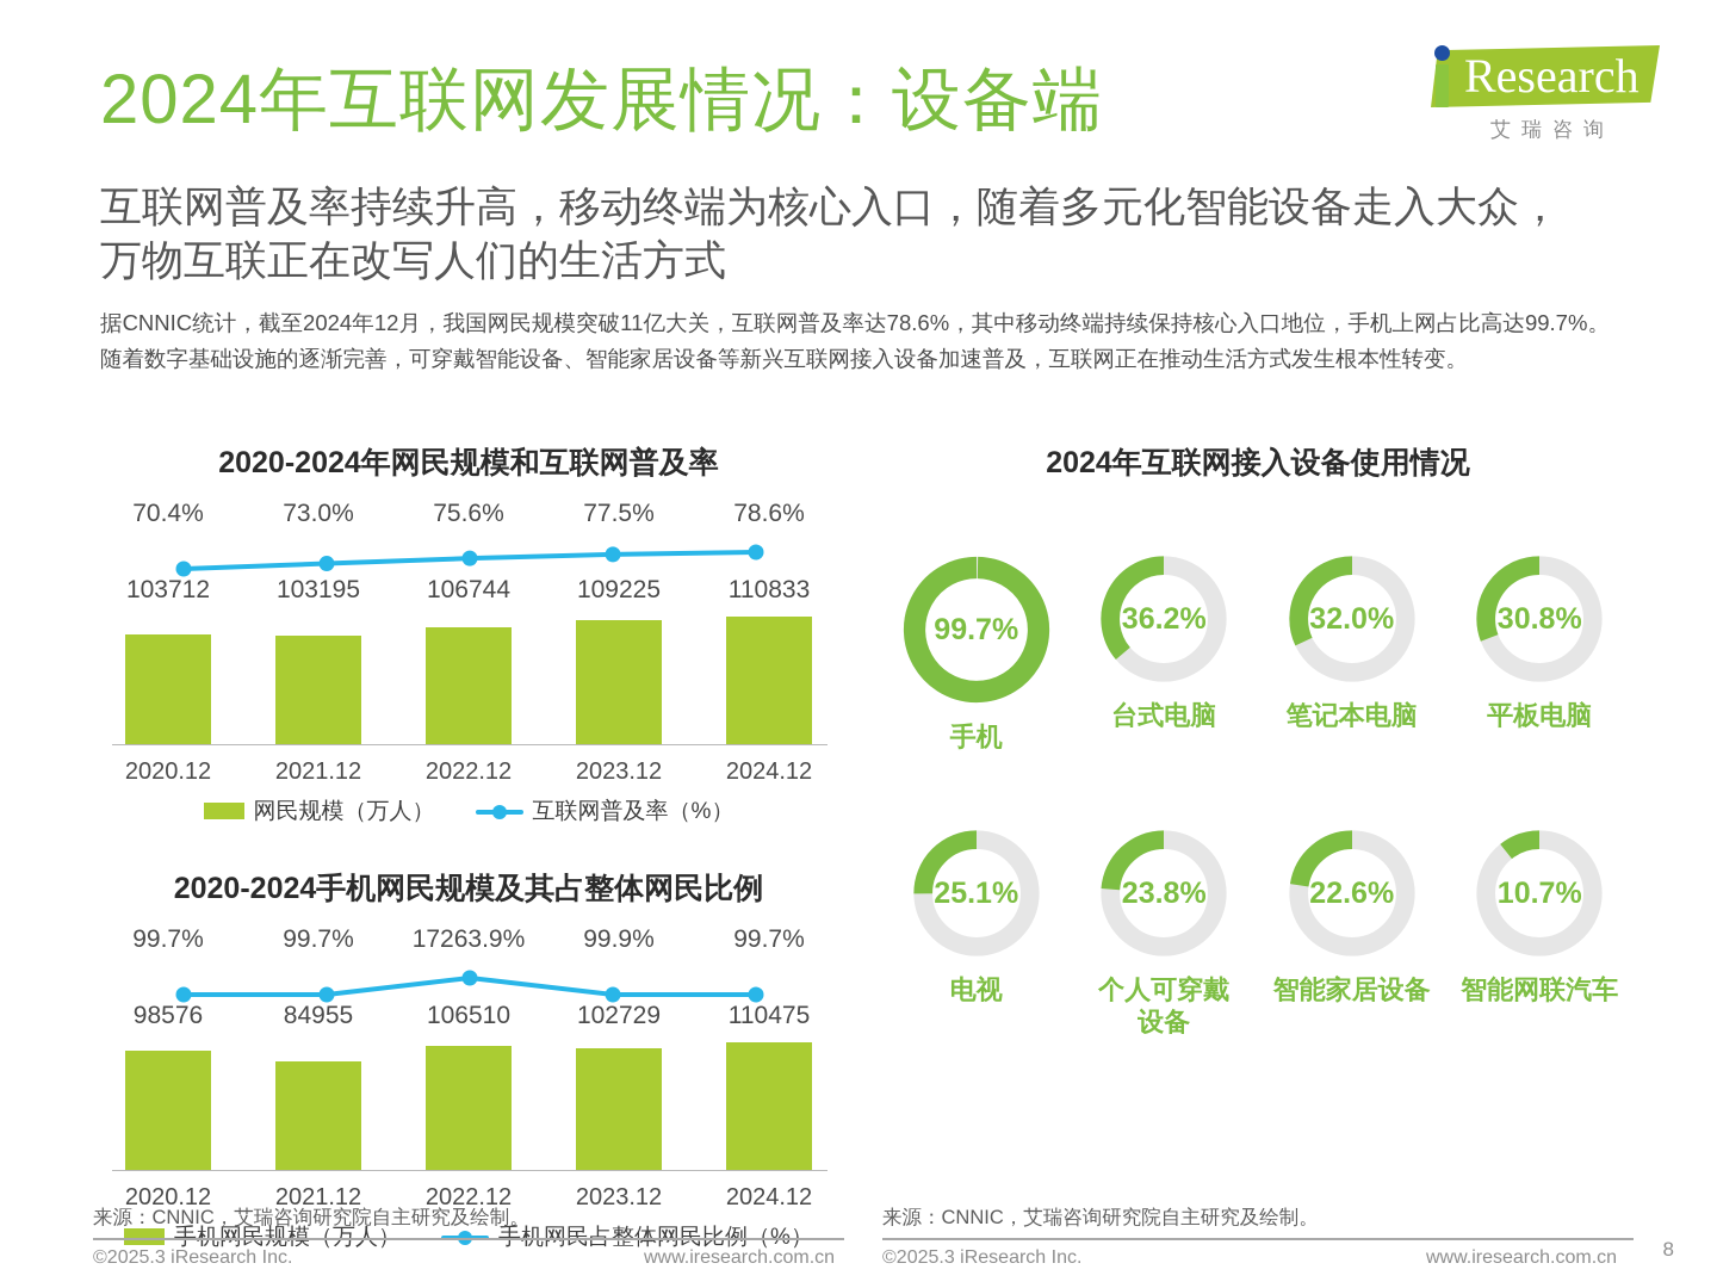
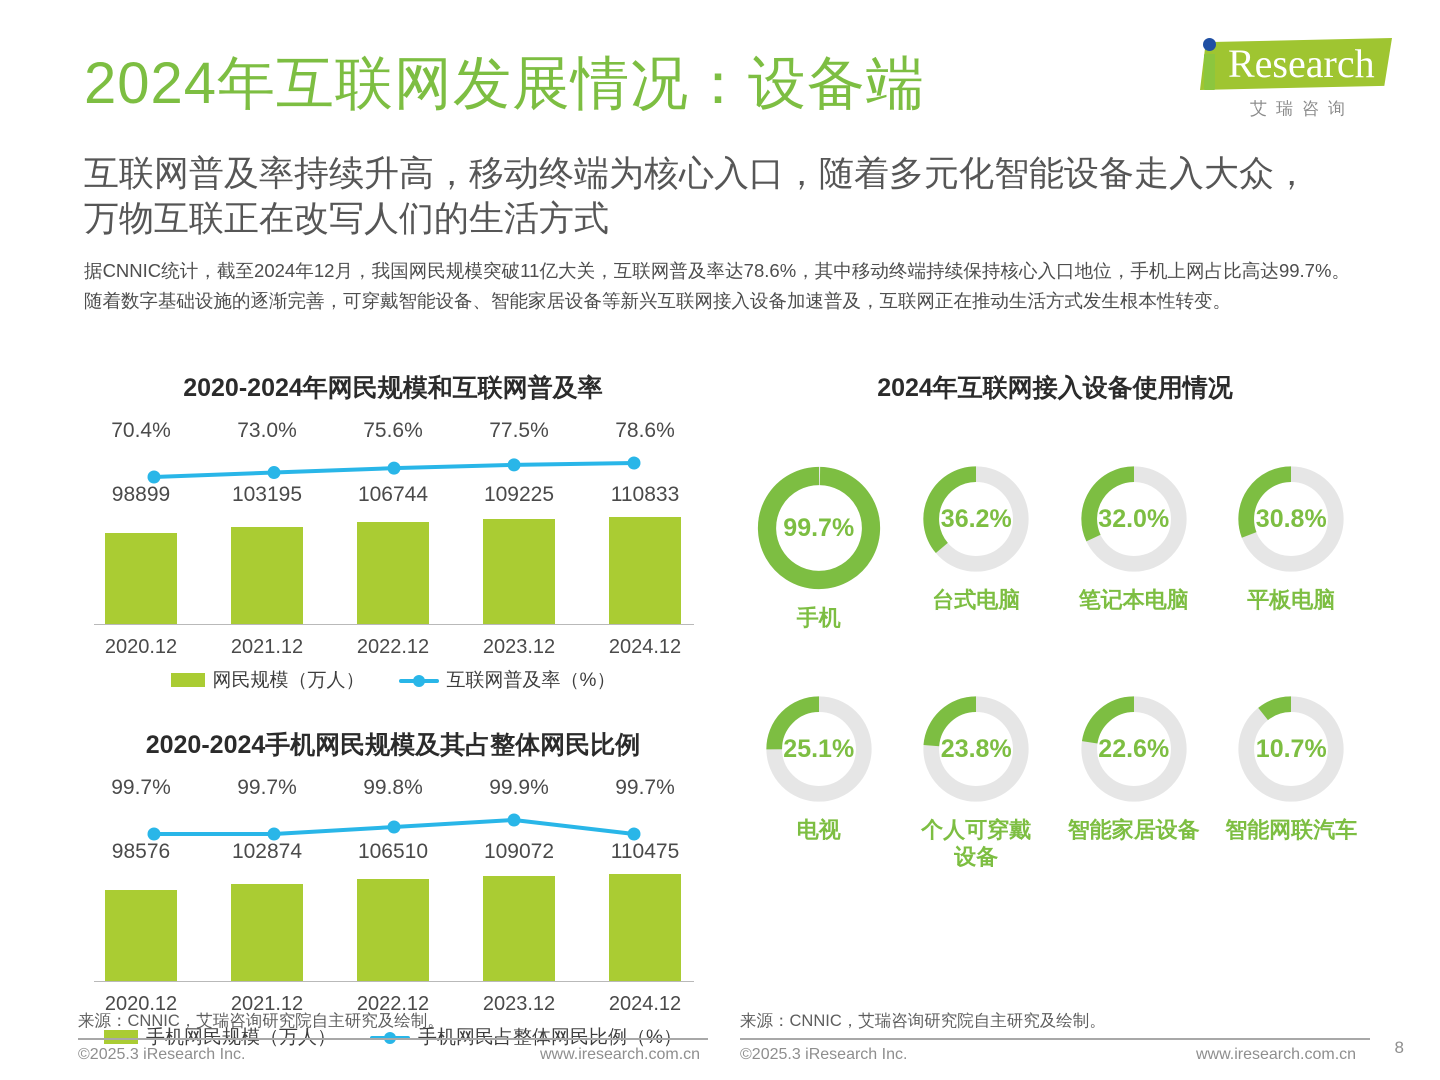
2020-2024年网民规模和互联网普及率/网民规模（万人）/2020.12: 103712 -> 98899
2020-2024手机网民规模及其占整体网民比例/手机网民规模（万人）/2021.12: 84955 -> 102874
2020-2024手机网民规模及其占整体网民比例/手机网民占整体网民比例（%）/2022.12: 17263.9% -> 99.8%
2020-2024手机网民规模及其占整体网民比例/手机网民规模（万人）/2023.12: 102729 -> 109072
